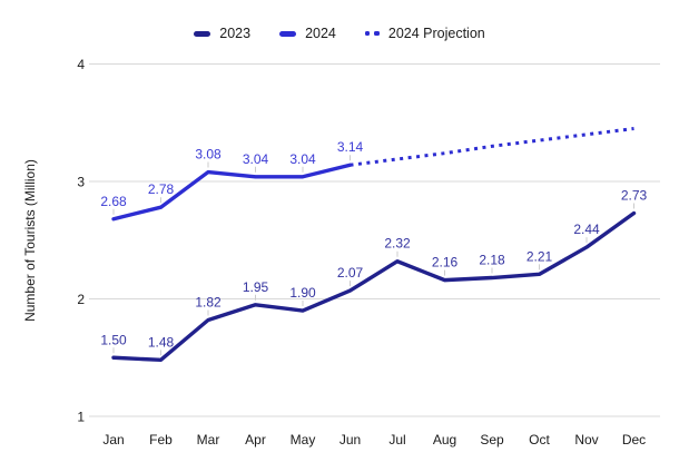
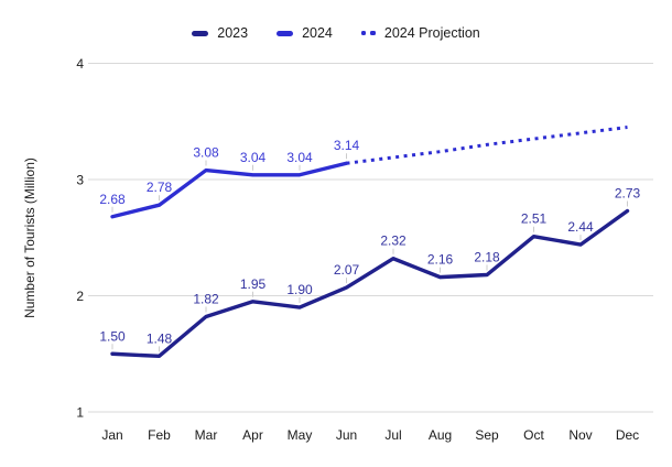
2023/Oct: 2.21 -> 2.51
